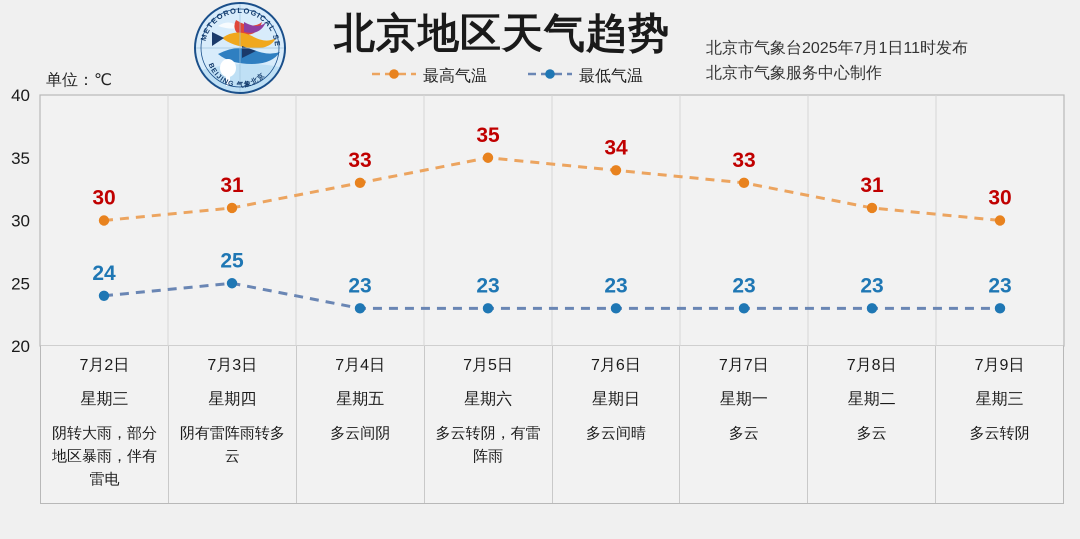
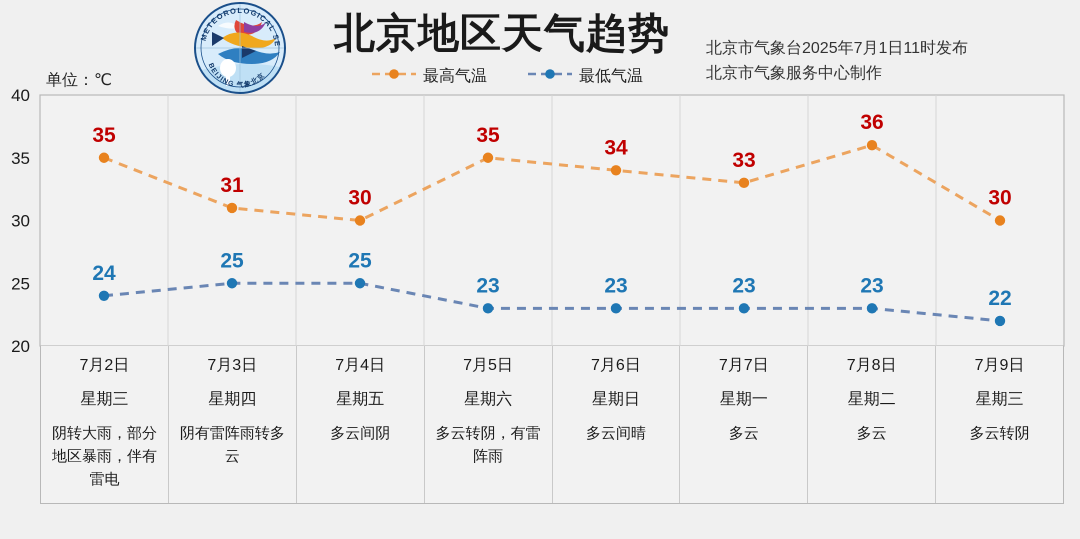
最高气温/7月2日: 30 -> 35
最高气温/7月4日: 33 -> 30
最低气温/7月4日: 23 -> 25
最高气温/7月8日: 31 -> 36
最低气温/7月9日: 23 -> 22
